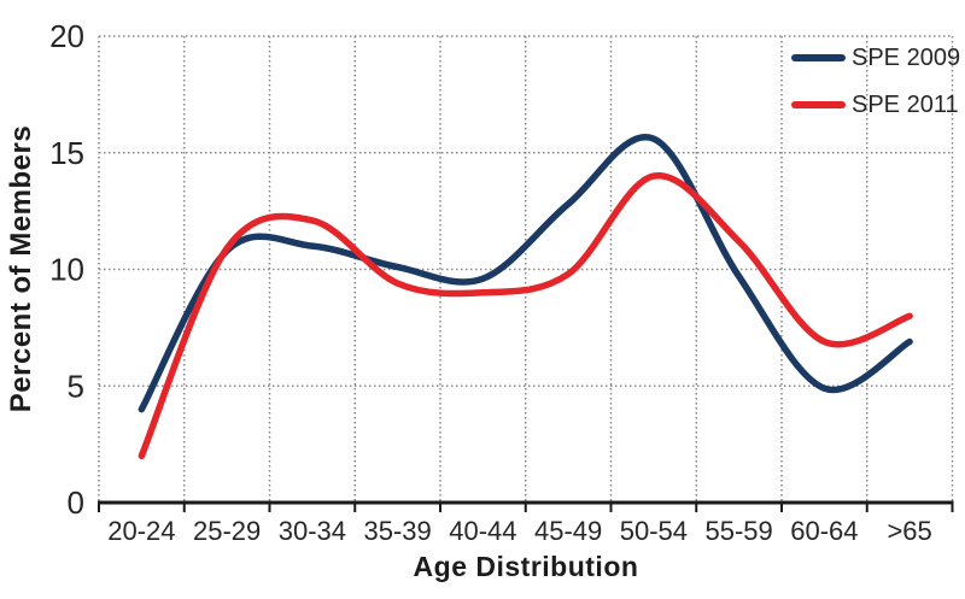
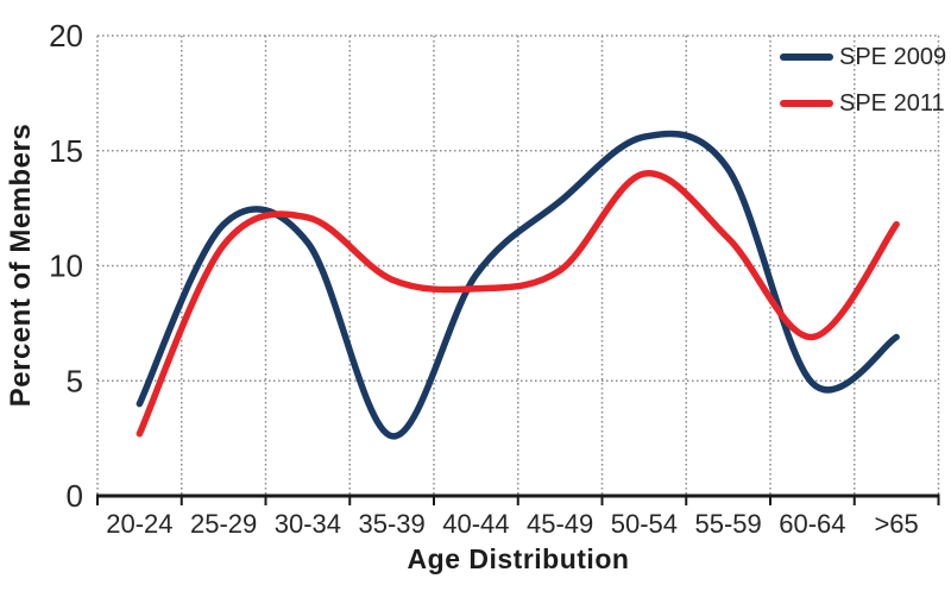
SPE 2011/20-24: 2.0 -> 2.7
SPE 2009/25-29: 10.8 -> 11.8
SPE 2009/35-39: 10.1 -> 2.6
SPE 2009/55-59: 9.7 -> 14.2
SPE 2011/>65: 8.0 -> 11.8
